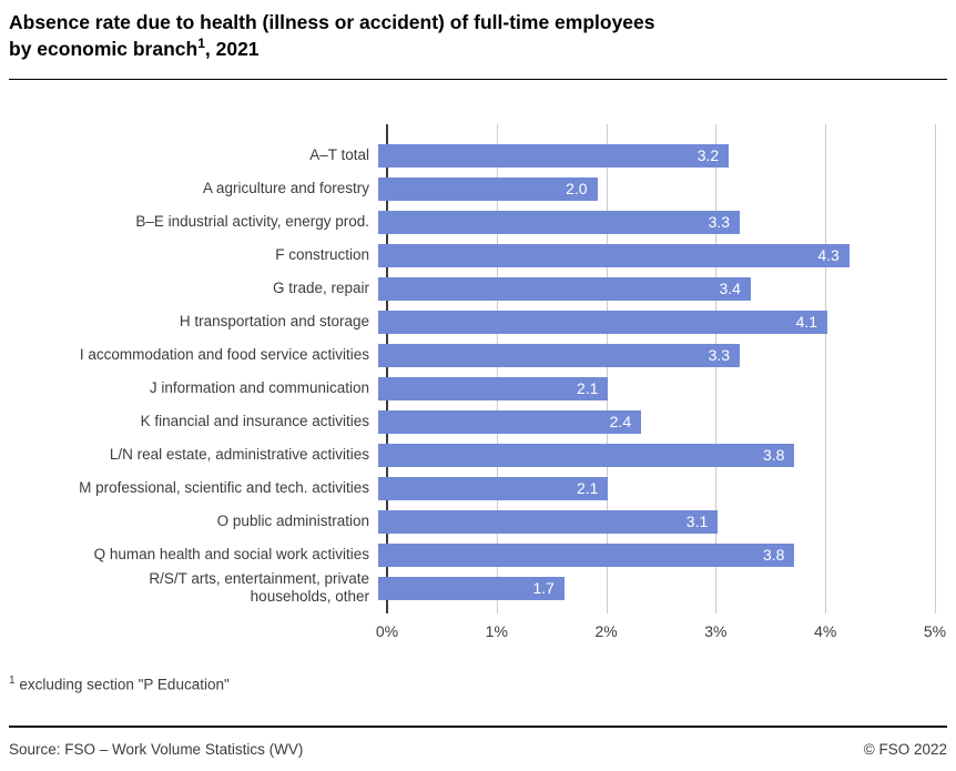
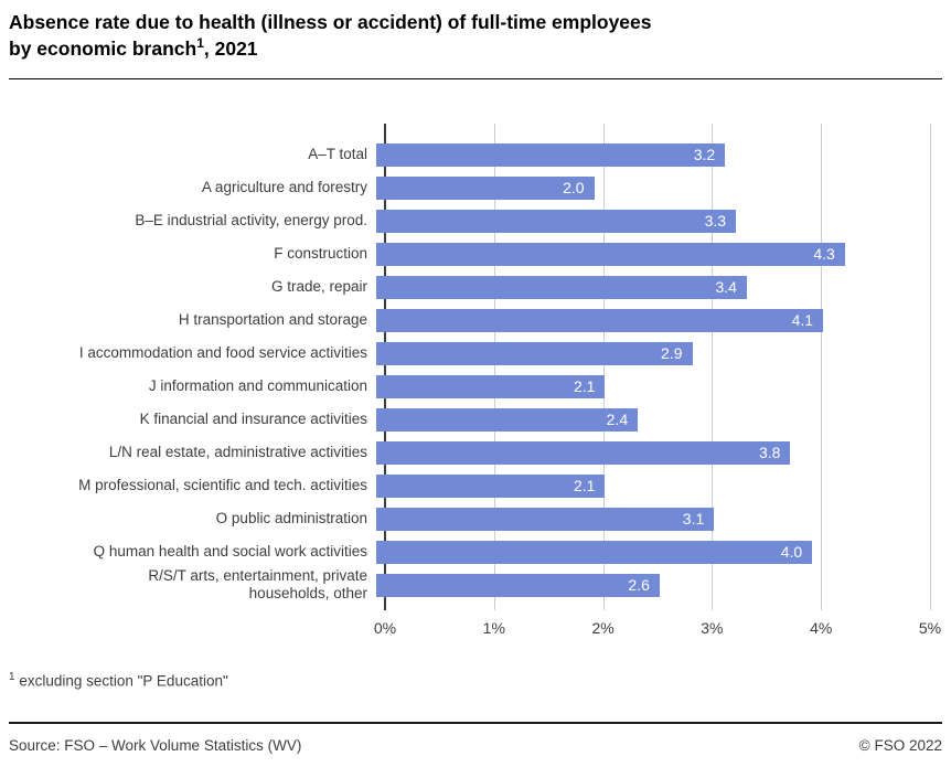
I accommodation and food service activities: 3.3 -> 2.9
Q human health and social work activities: 3.8 -> 4.0
R/S/T arts, entertainment, private households, other: 1.7 -> 2.6
